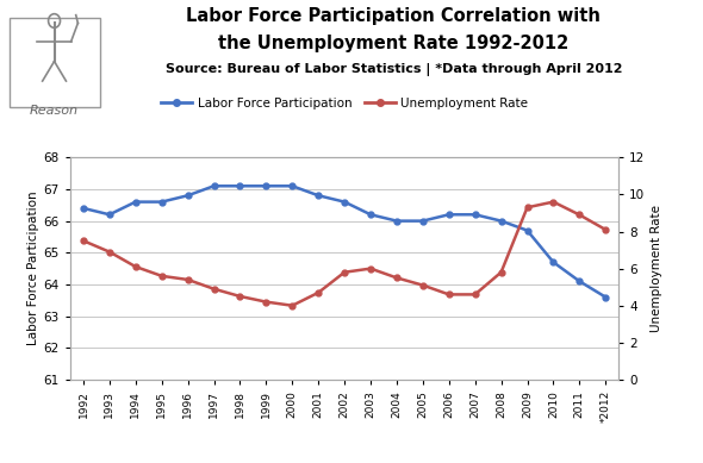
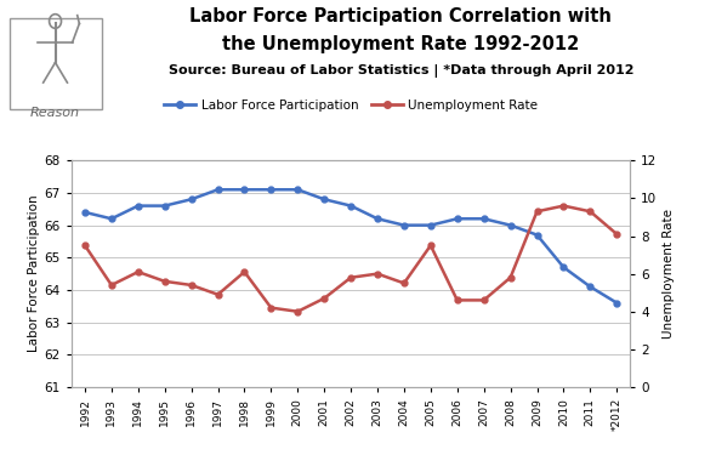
Unemployment Rate/1993: 6.9 -> 5.4
Unemployment Rate/1998: 4.5 -> 6.1
Unemployment Rate/2005: 5.1 -> 7.5
Unemployment Rate/2011: 8.9 -> 9.3
